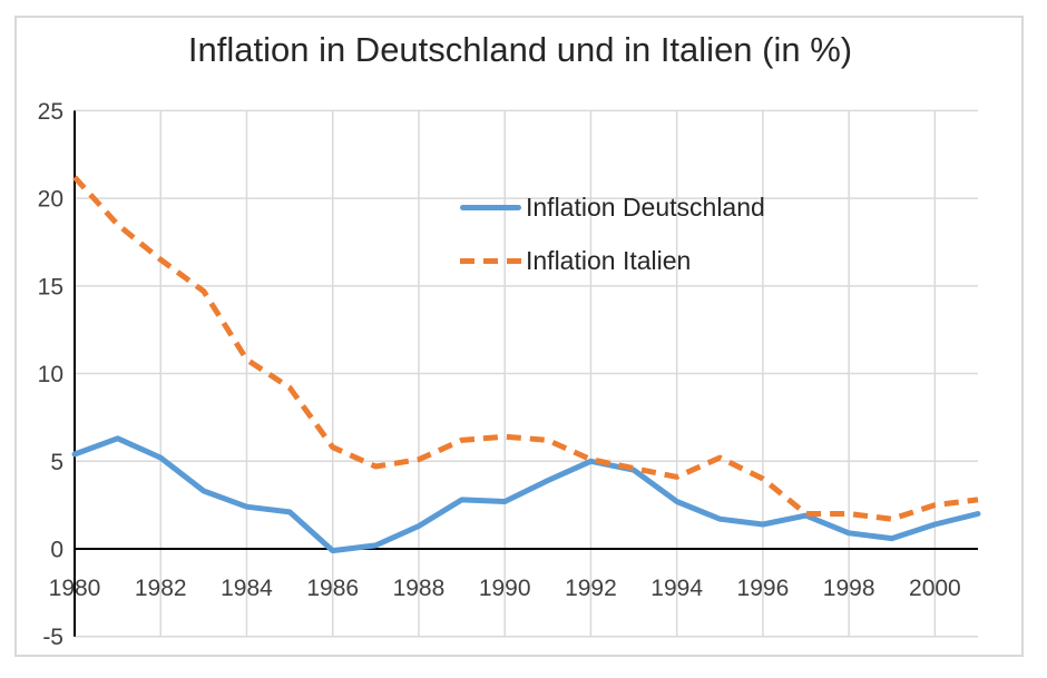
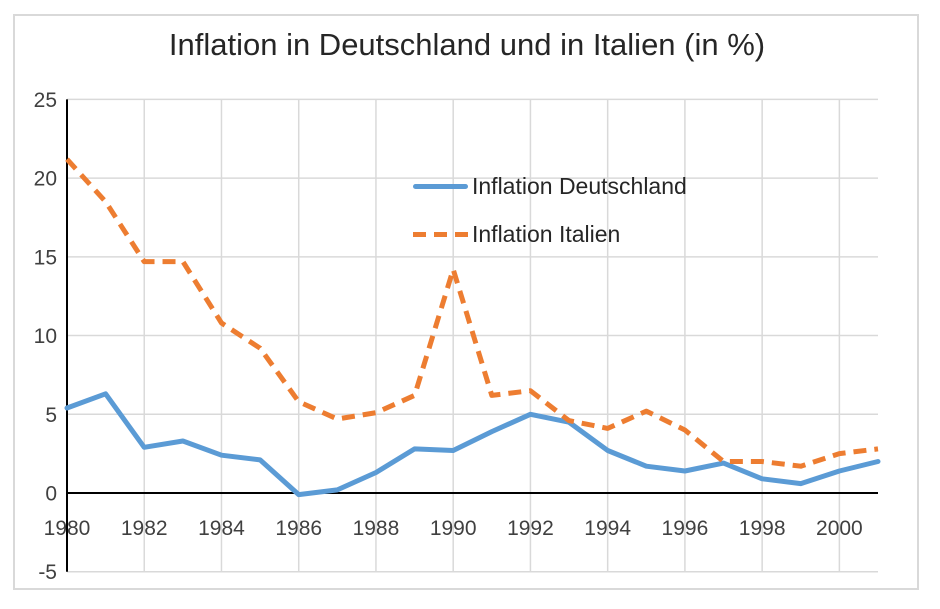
Inflation Deutschland/1982: 5.2 -> 2.9
Inflation Italien/1982: 16.5 -> 14.7
Inflation Italien/1990: 6.4 -> 14.2
Inflation Italien/1992: 5.1 -> 6.5
